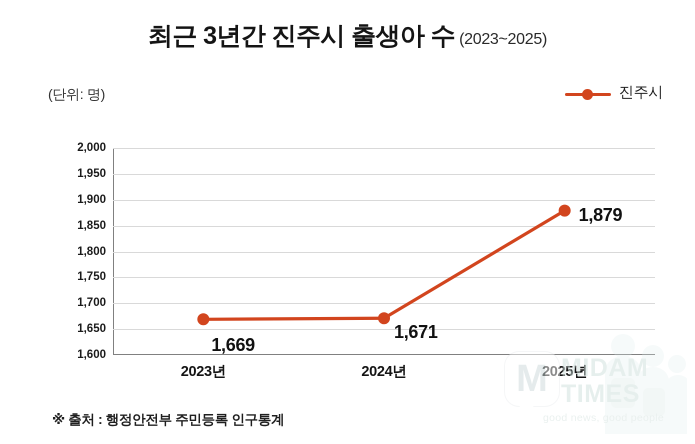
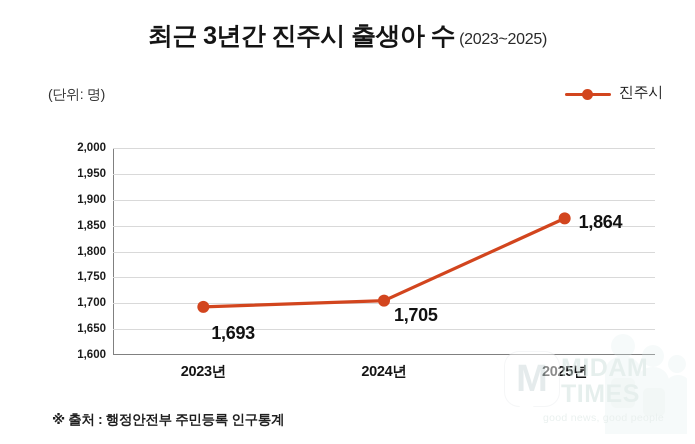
2023년: 1,669 -> 1,693
2024년: 1,671 -> 1,705
2025년: 1,879 -> 1,864
